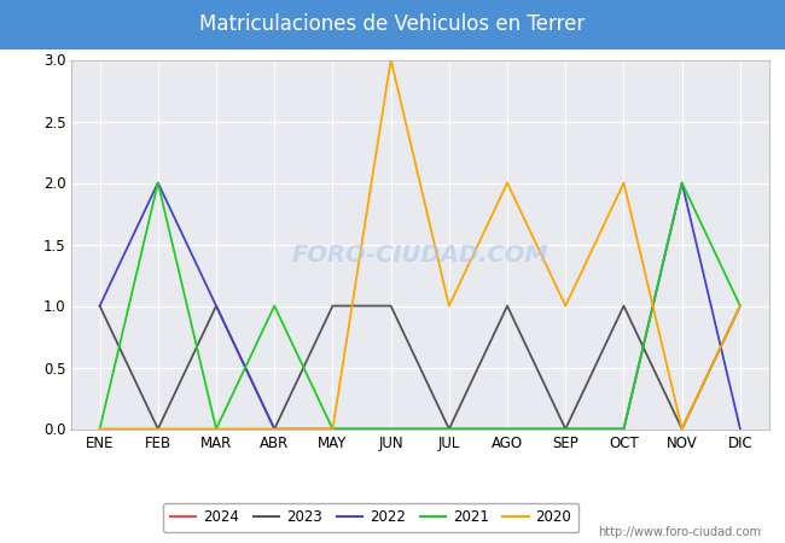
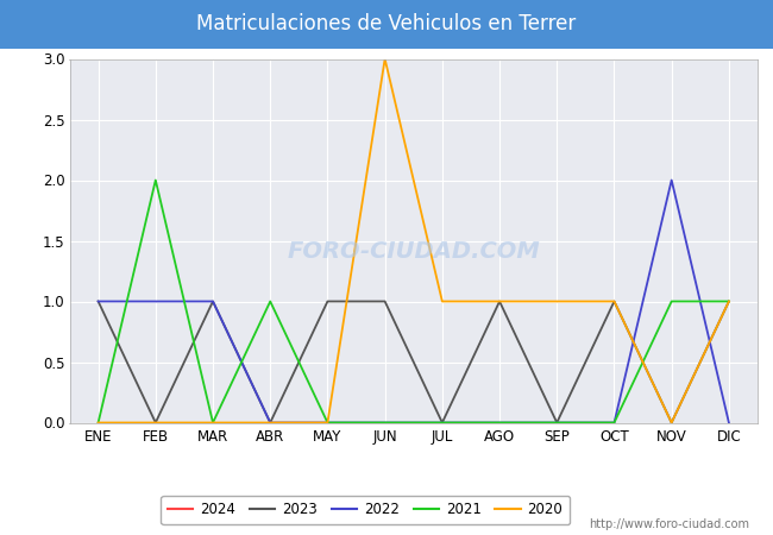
2022/FEB: 2 -> 1
2020/AGO: 2 -> 1
2020/OCT: 2 -> 1
2021/NOV: 2 -> 1
